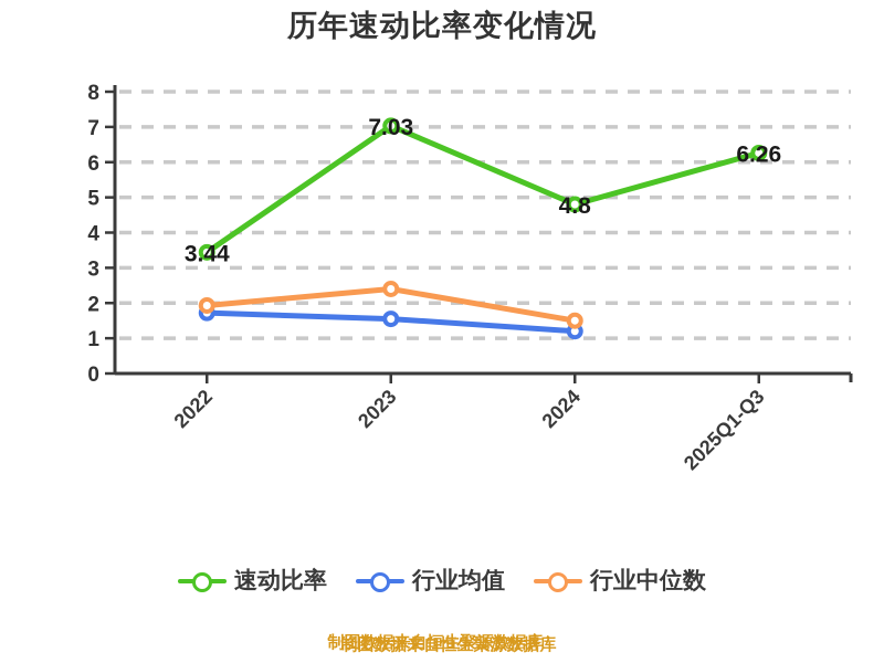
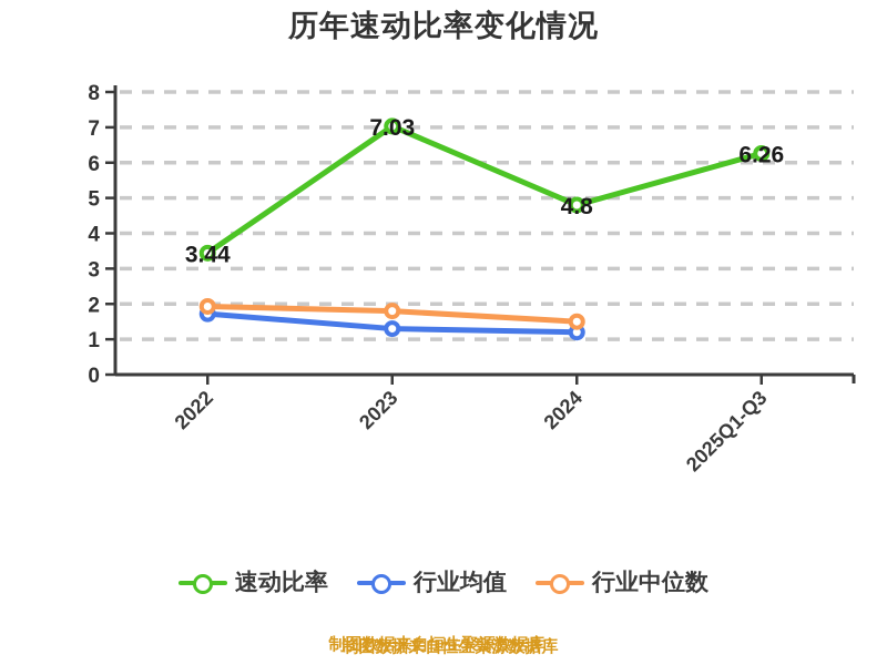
行业均值/2023: 1.6 -> 1.3
行业中位数/2023: 2.4 -> 1.8
